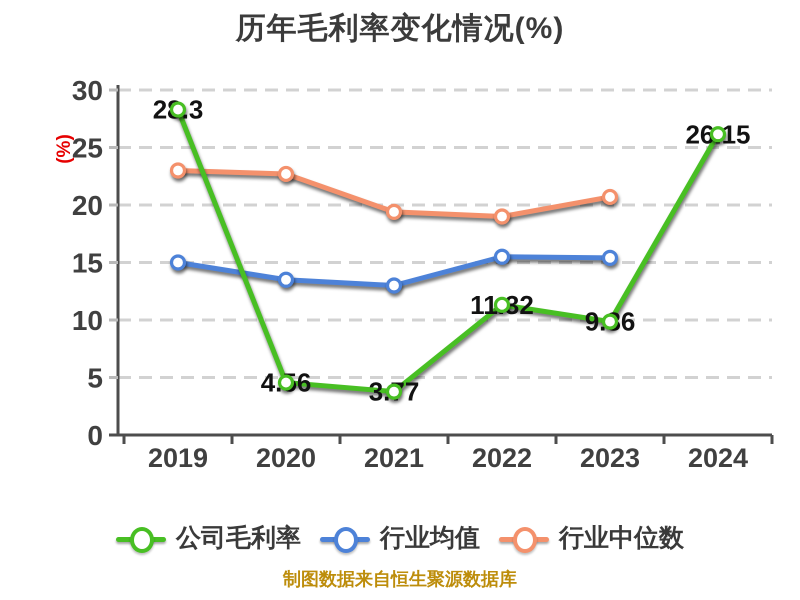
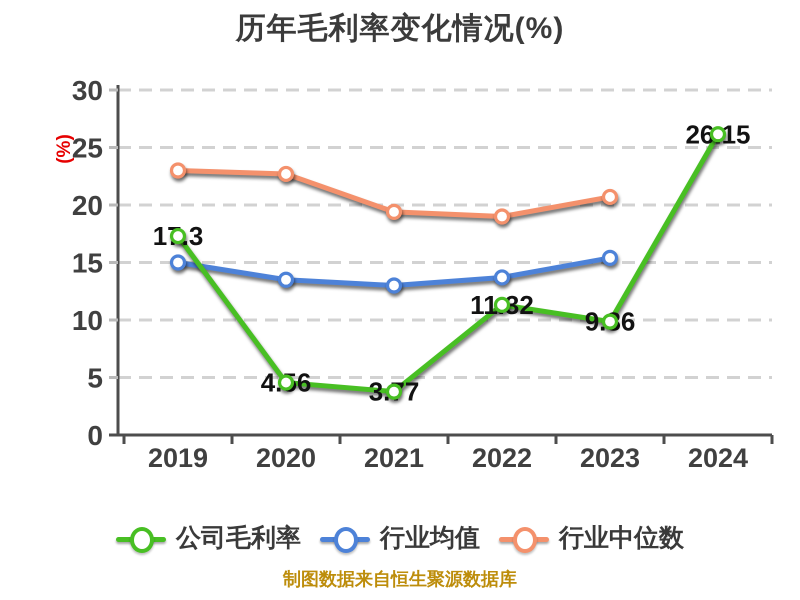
公司毛利率/2019: 28.3 -> 17.3
行业均值/2022: 15.5 -> 13.7
